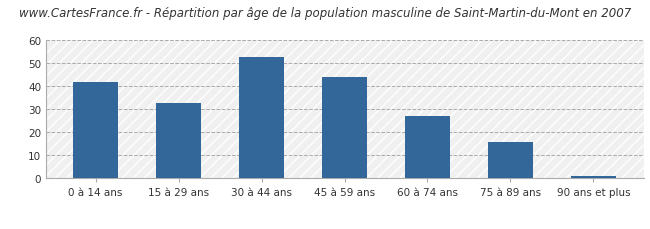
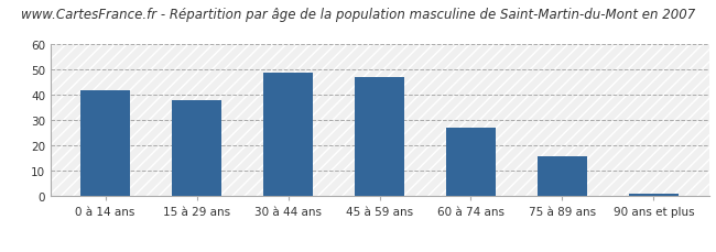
15 à 29 ans: 33 -> 38
30 à 44 ans: 53 -> 49
45 à 59 ans: 44 -> 47
